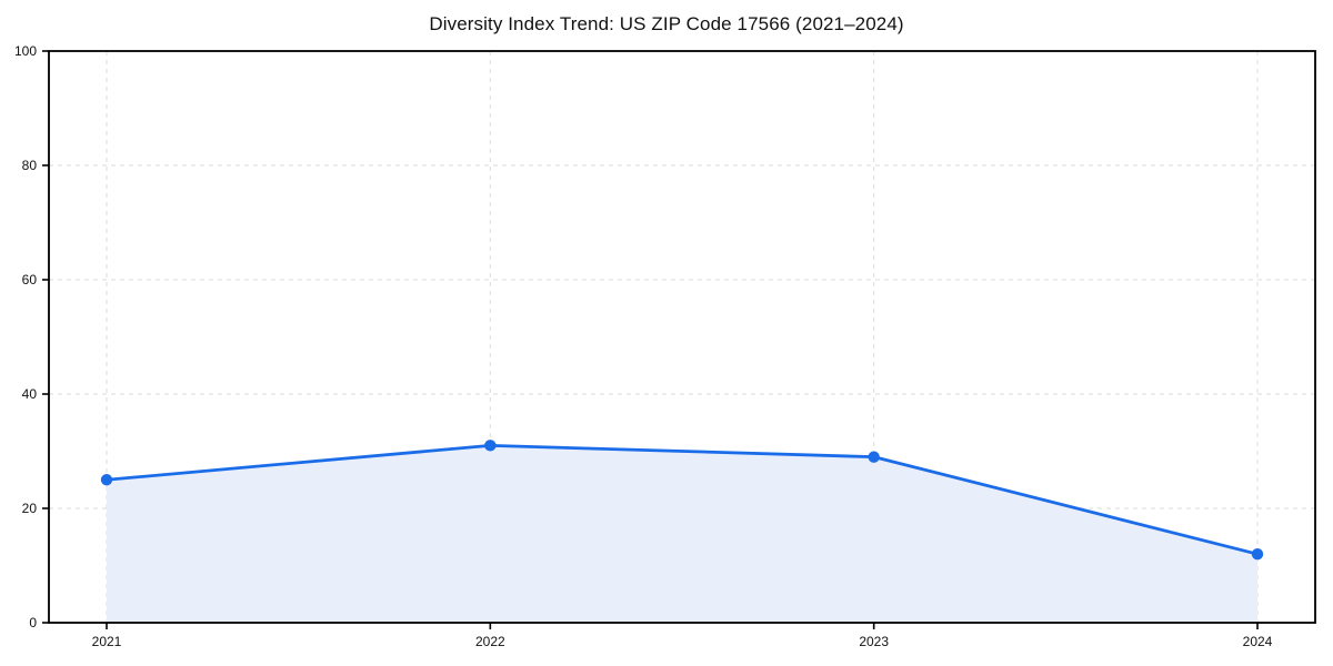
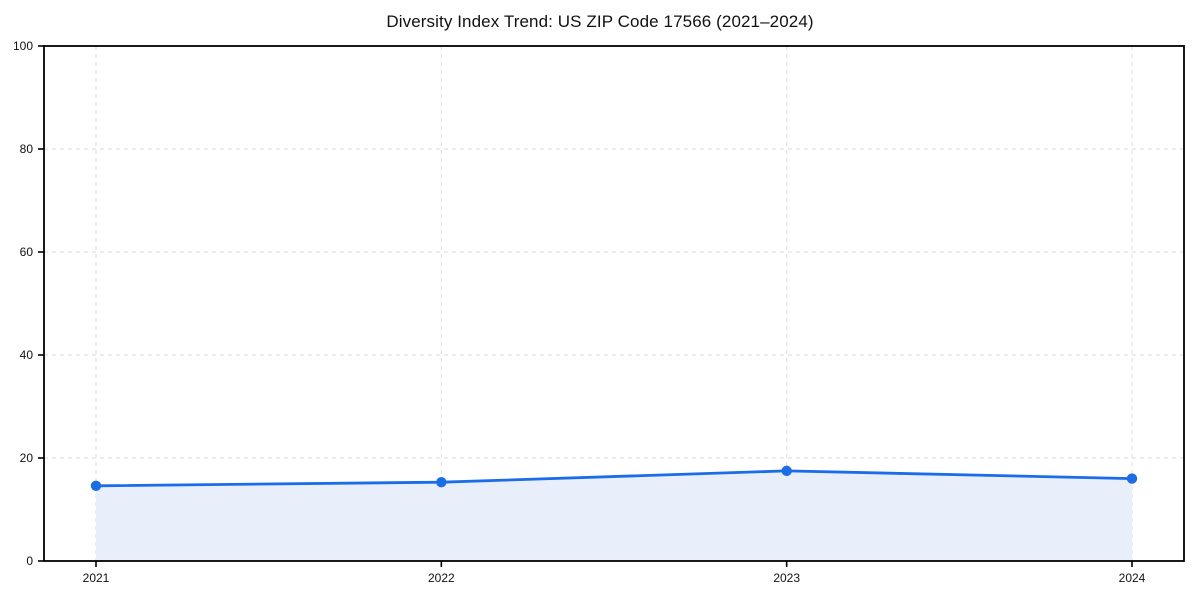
2021: 25 -> 15
2022: 31 -> 15
2023: 29 -> 18
2024: 12 -> 16
